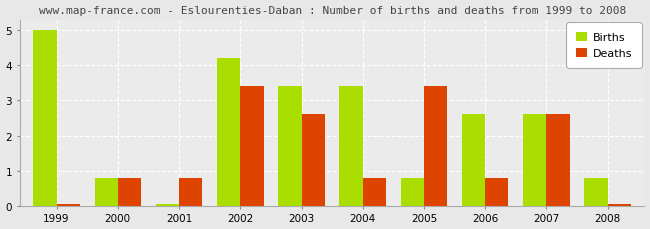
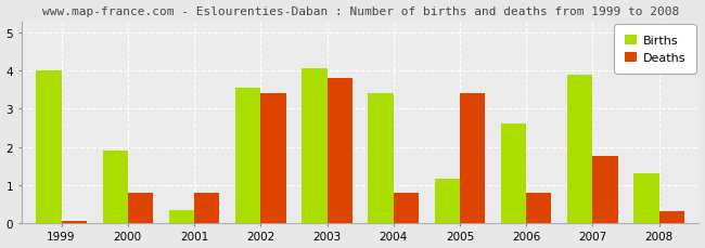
Births/1999: 5.00 -> 4.00
Births/2000: 0.80 -> 1.90
Births/2001: 0.05 -> 0.35
Births/2002: 4.20 -> 3.55
Births/2003: 3.40 -> 4.05
Deaths/2003: 2.60 -> 3.80
Births/2005: 0.80 -> 1.15
Births/2007: 2.60 -> 3.90
Deaths/2007: 2.60 -> 1.75
Births/2008: 0.80 -> 1.30
Deaths/2008: 0.05 -> 0.30
